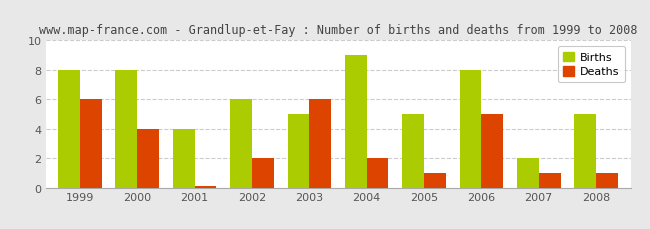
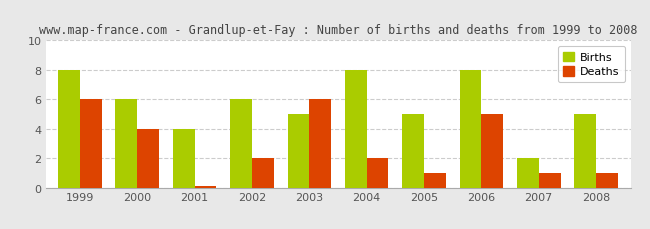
Births/2000: 8 -> 6
Births/2004: 9 -> 8
